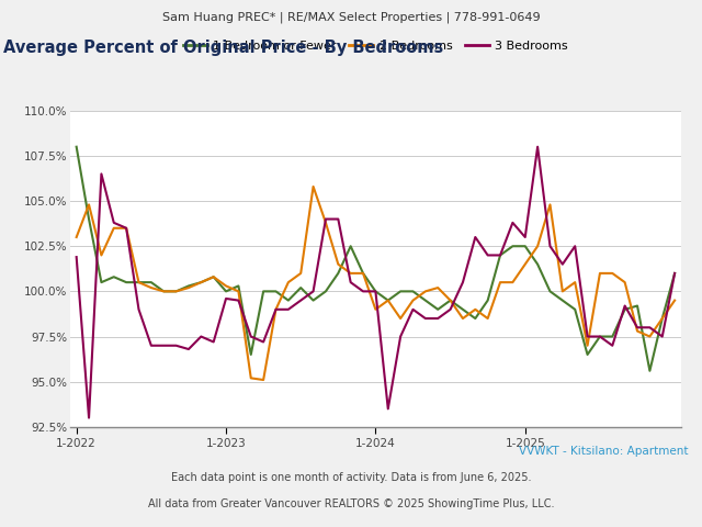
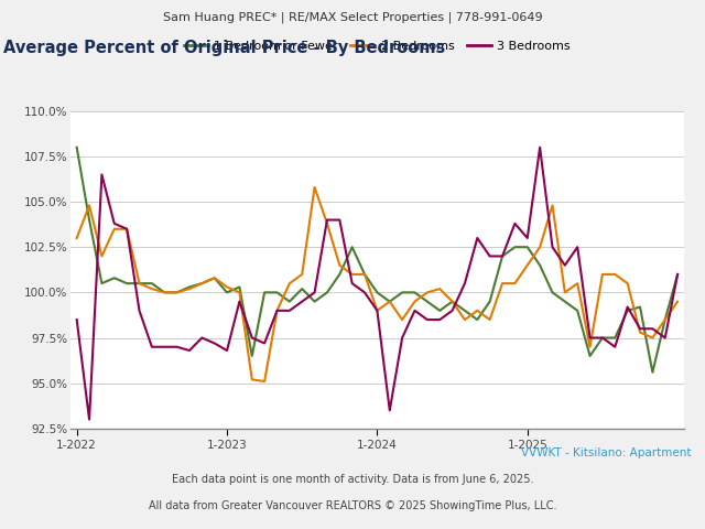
3 Bedrooms/1-2022: 101.9% -> 98.5%
3 Bedrooms/1-2023: 99.6% -> 96.8%
3 Bedrooms/1-2024: 100.0% -> 99.0%
